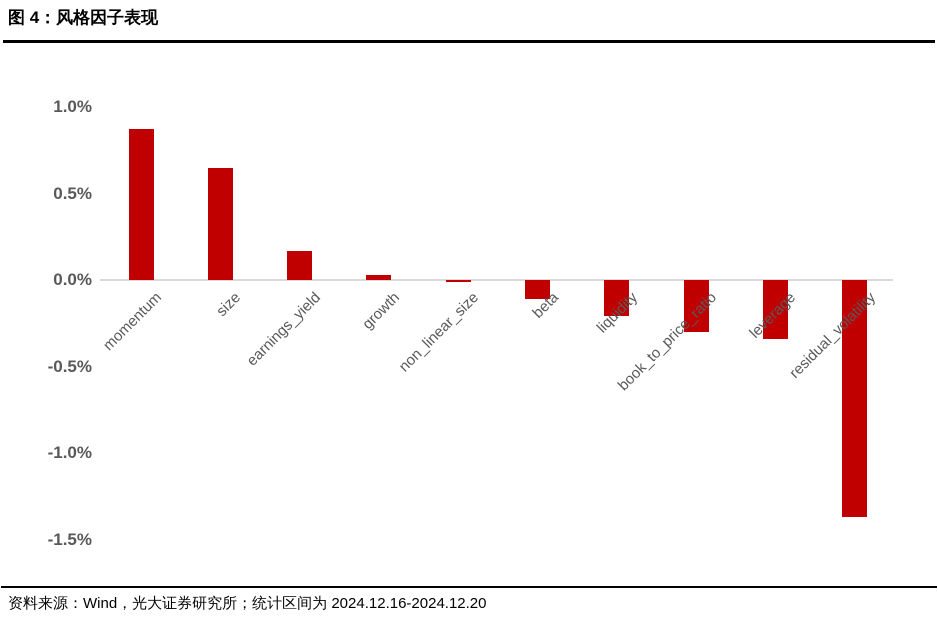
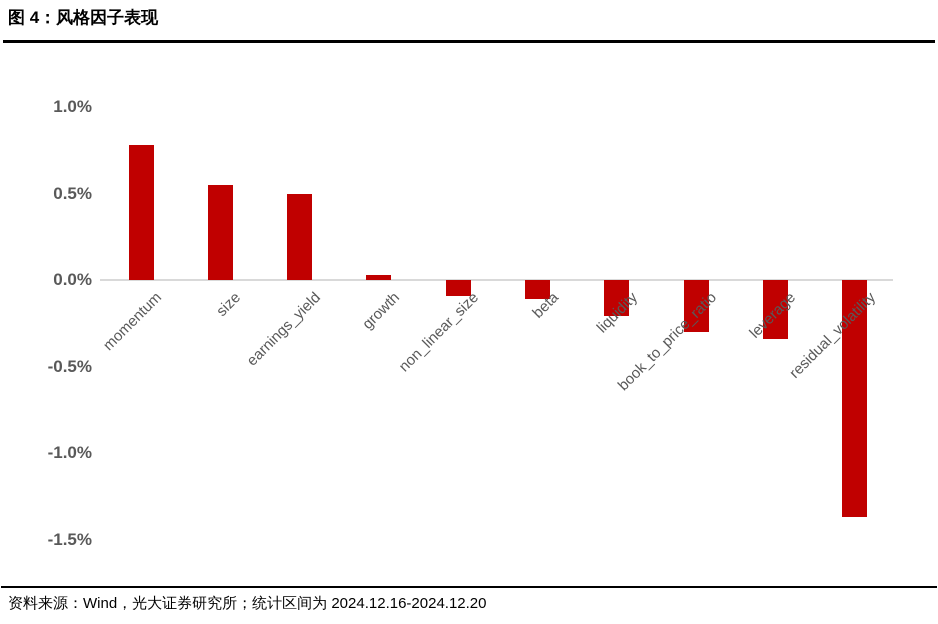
momentum: 0.87% -> 0.78%
size: 0.65% -> 0.55%
earnings_yield: 0.17% -> 0.50%
non_linear_size: -0.01% -> -0.09%
